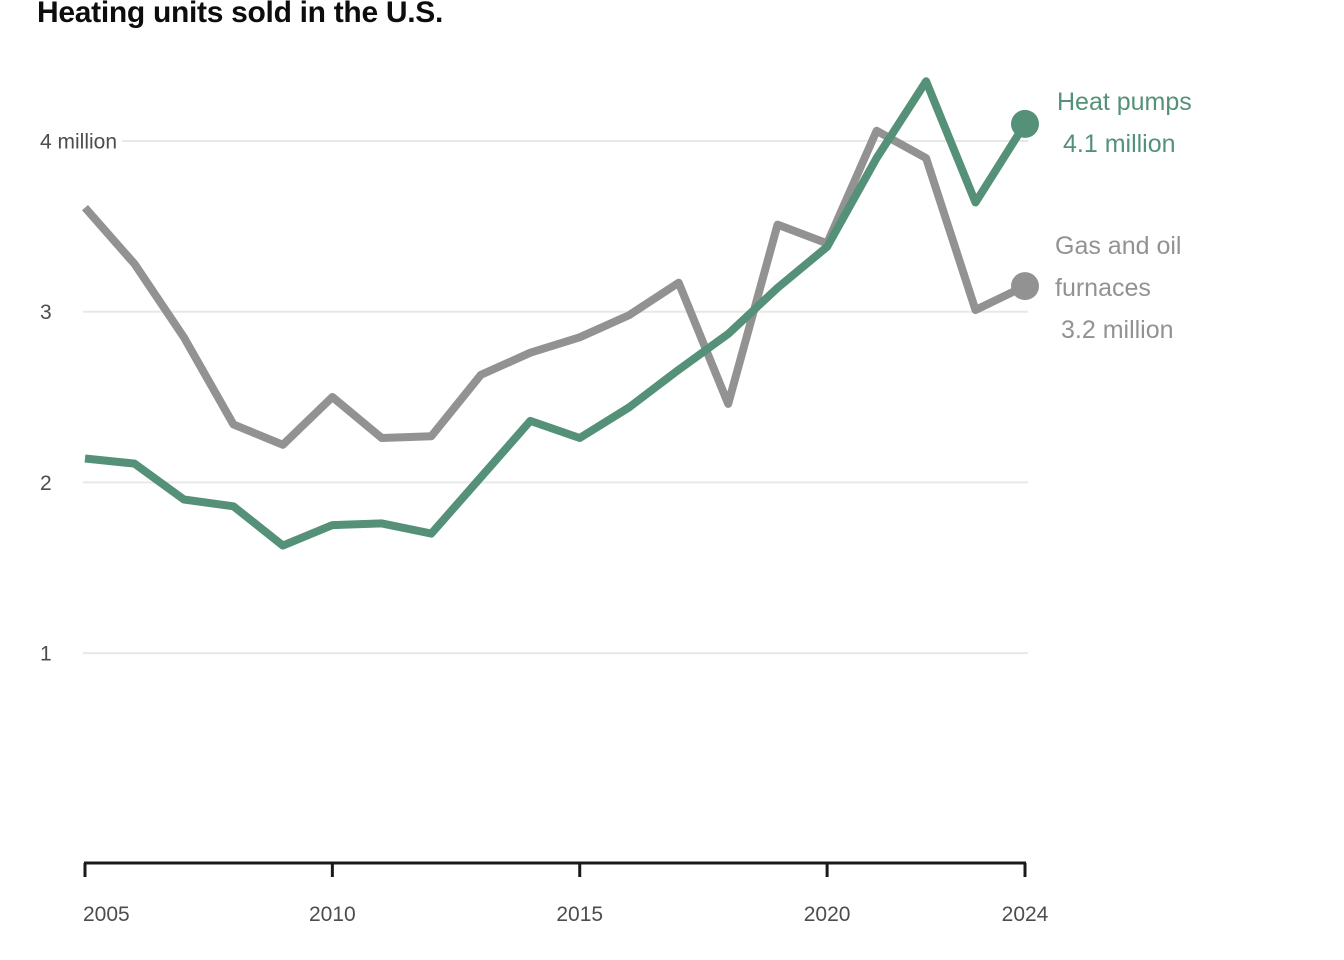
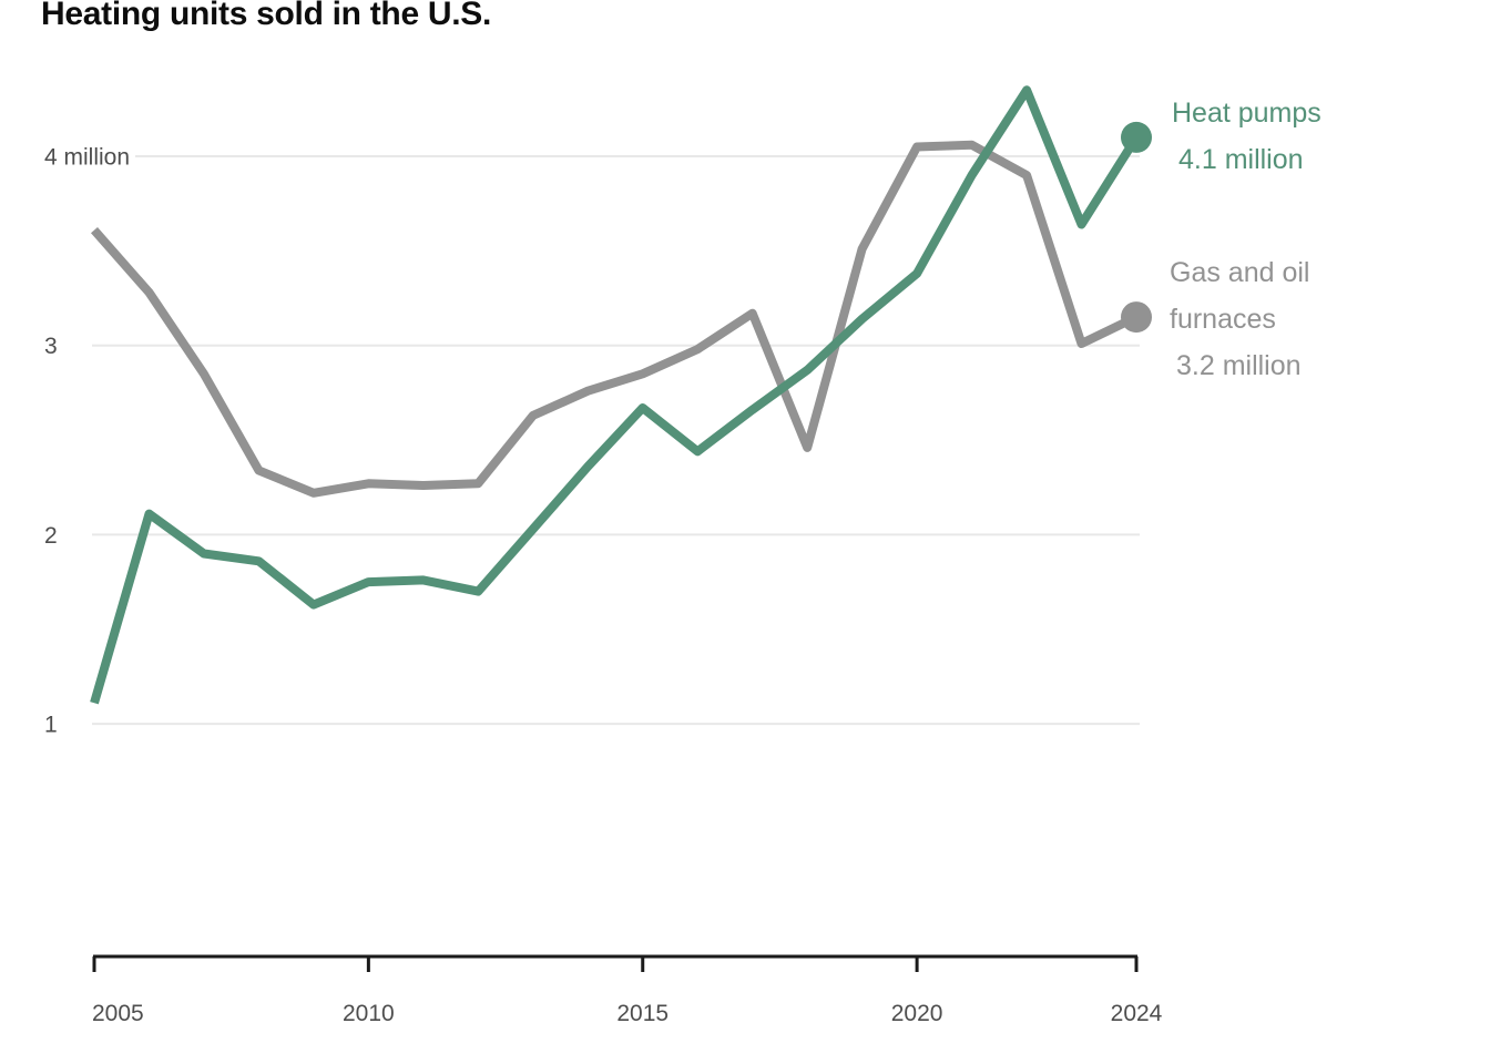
Heat pumps/2005: 2.14 -> 1.11
Gas and oil furnaces/2010: 2.50 -> 2.27
Heat pumps/2015: 2.26 -> 2.67
Gas and oil furnaces/2020: 3.40 -> 4.05
